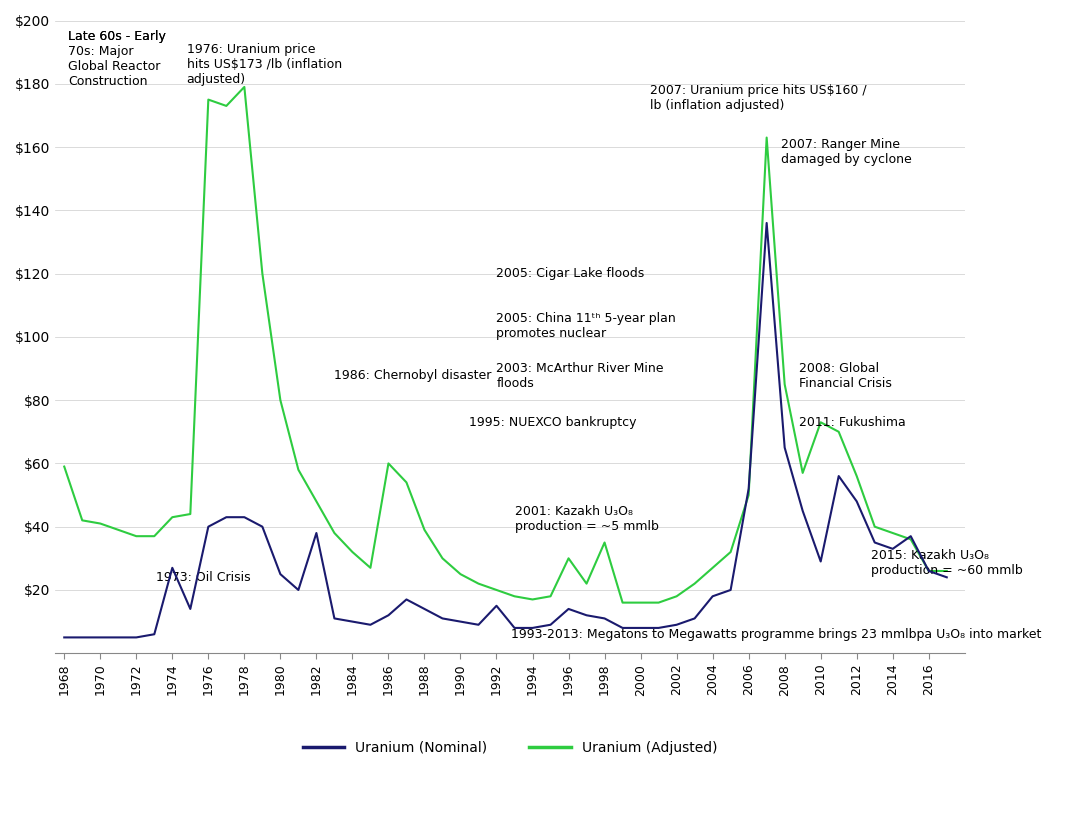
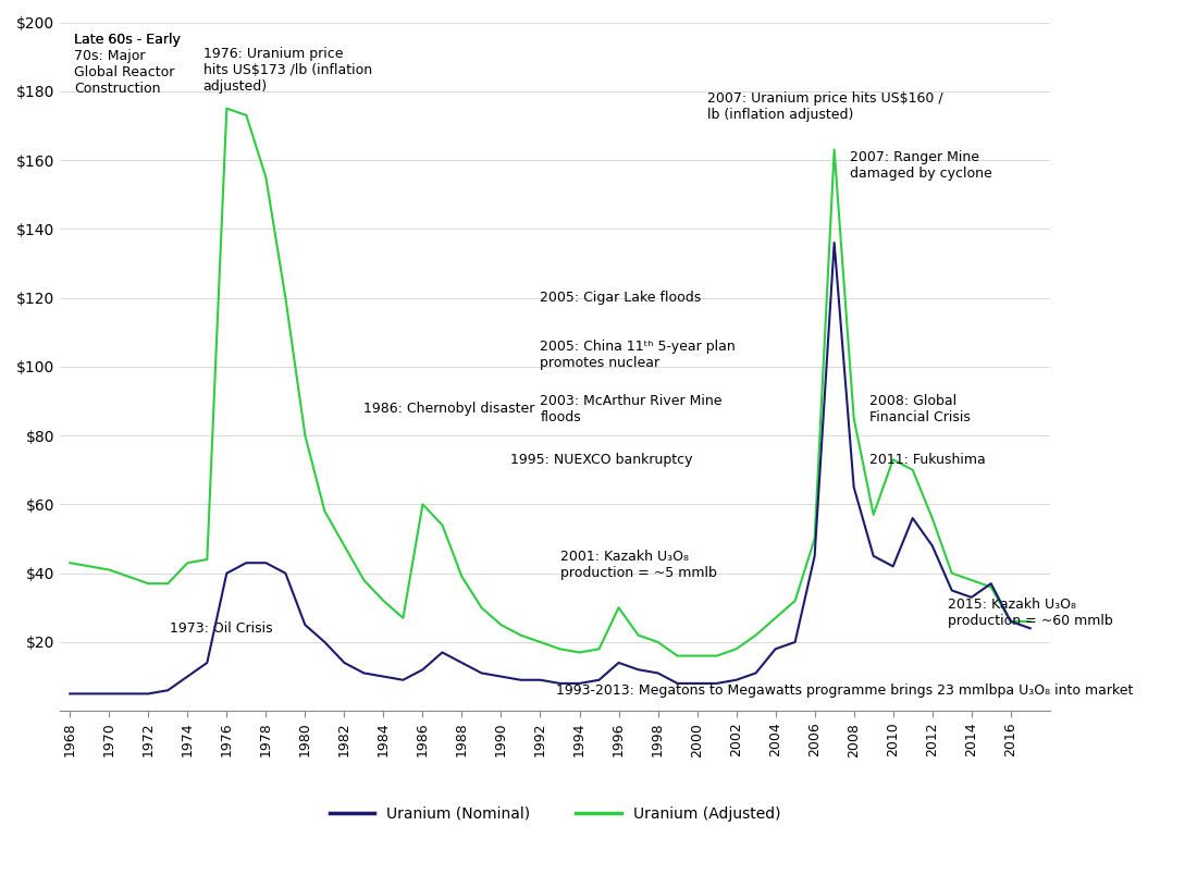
Uranium (Adjusted)/1968: $59 -> $43
Uranium (Nominal)/1974: $27 -> $10
Uranium (Adjusted)/1978: $179 -> $155
Uranium (Nominal)/1982: $38 -> $14
Uranium (Nominal)/1992: $15 -> $9
Uranium (Adjusted)/1998: $35 -> $20
Uranium (Nominal)/2006: $52 -> $45
Uranium (Nominal)/2010: $29 -> $42
